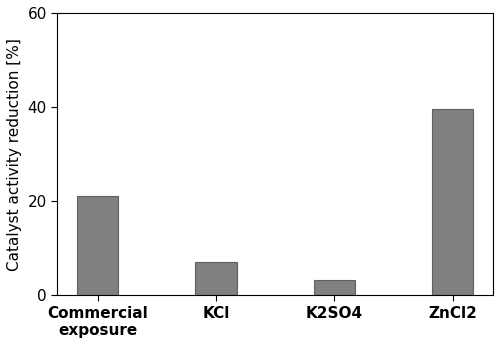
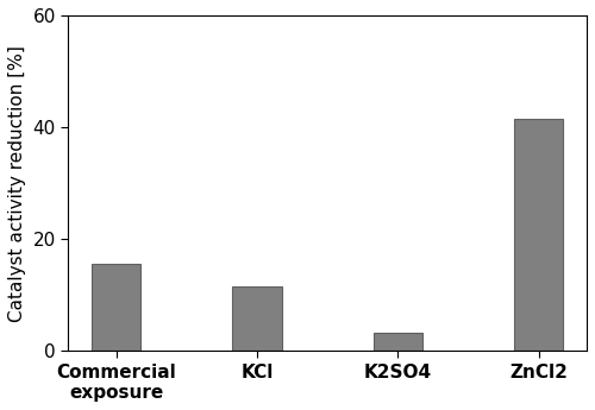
Commercial exposure: 21.0 -> 15.5
KCl: 7.0 -> 11.5
ZnCl2: 39.5 -> 41.5
